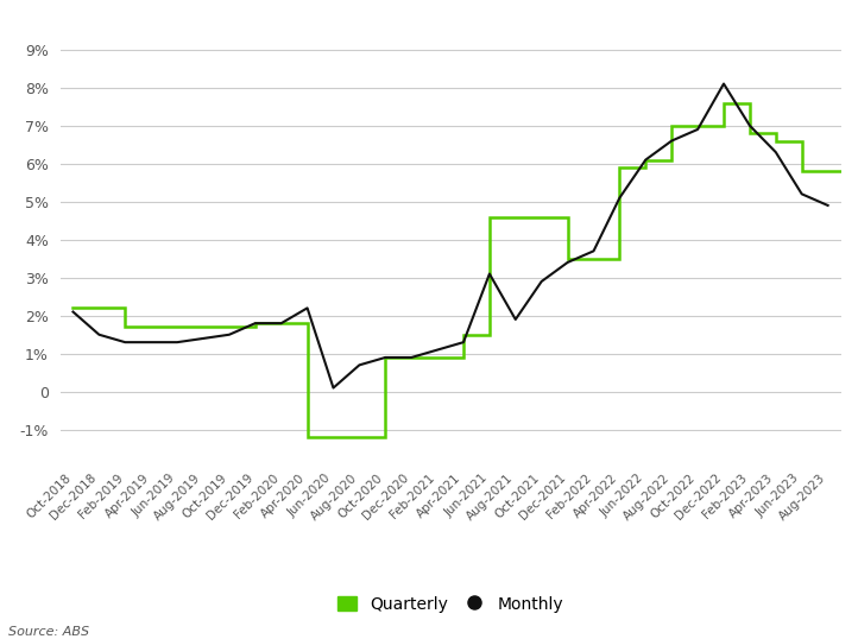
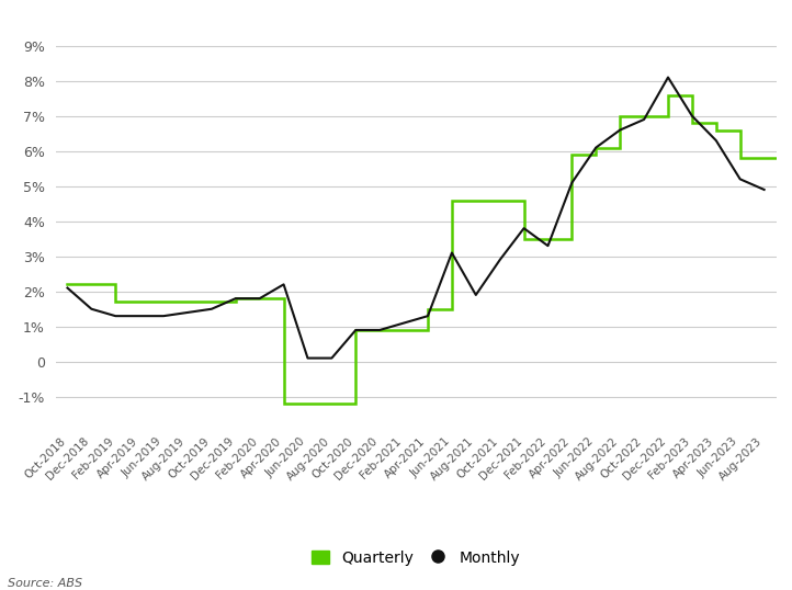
Monthly/Aug-2020: 0.7% -> 0.1%
Monthly/Dec-2021: 3.4% -> 3.8%
Monthly/Feb-2022: 3.7% -> 3.3%
